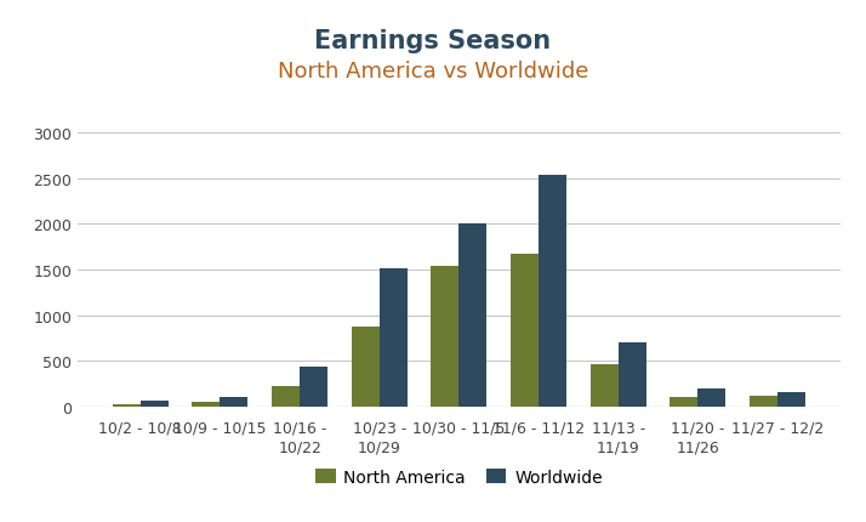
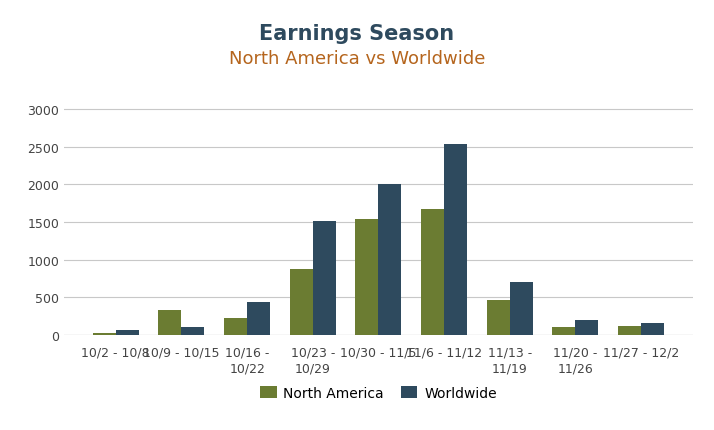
North America/10/9 - 10/15: 60 -> 340
